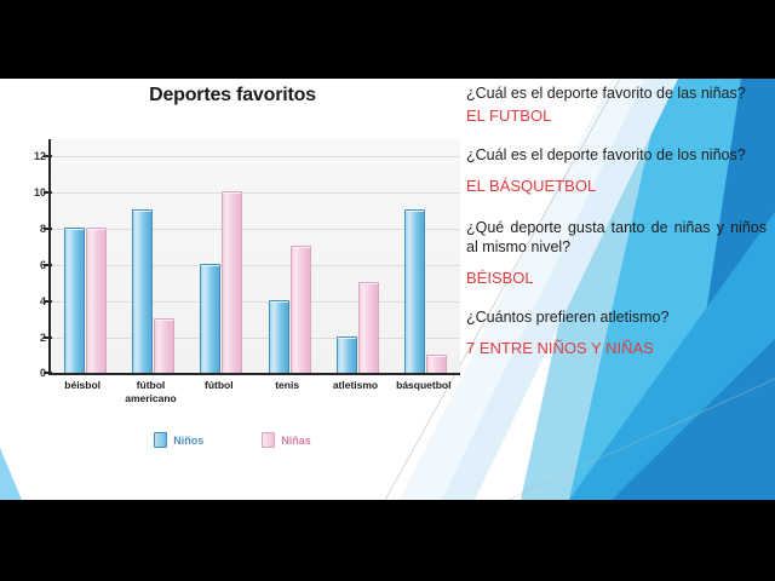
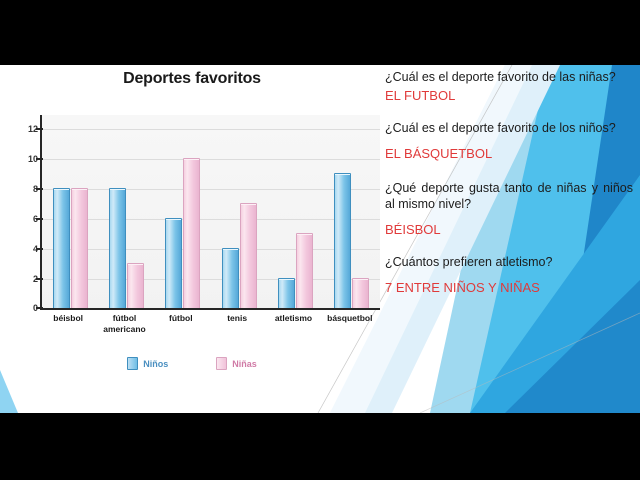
Niños/fútbol americano: 9 -> 8
Niñas/básquetbol: 1 -> 2
